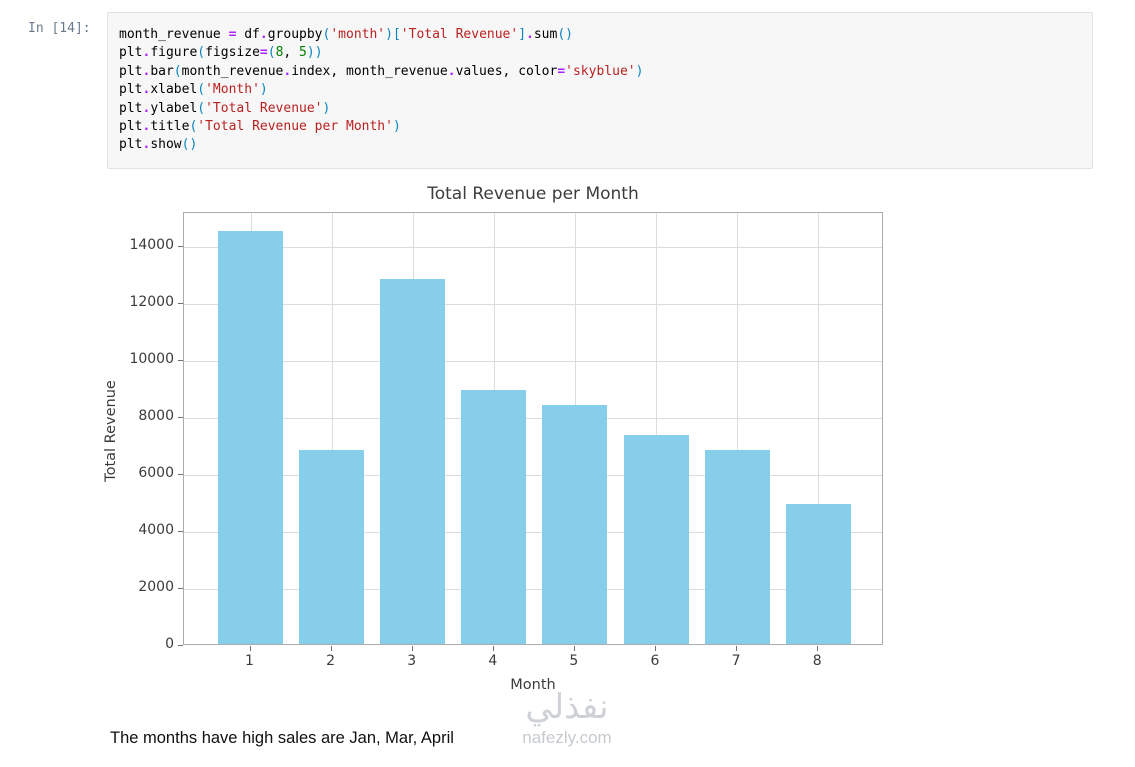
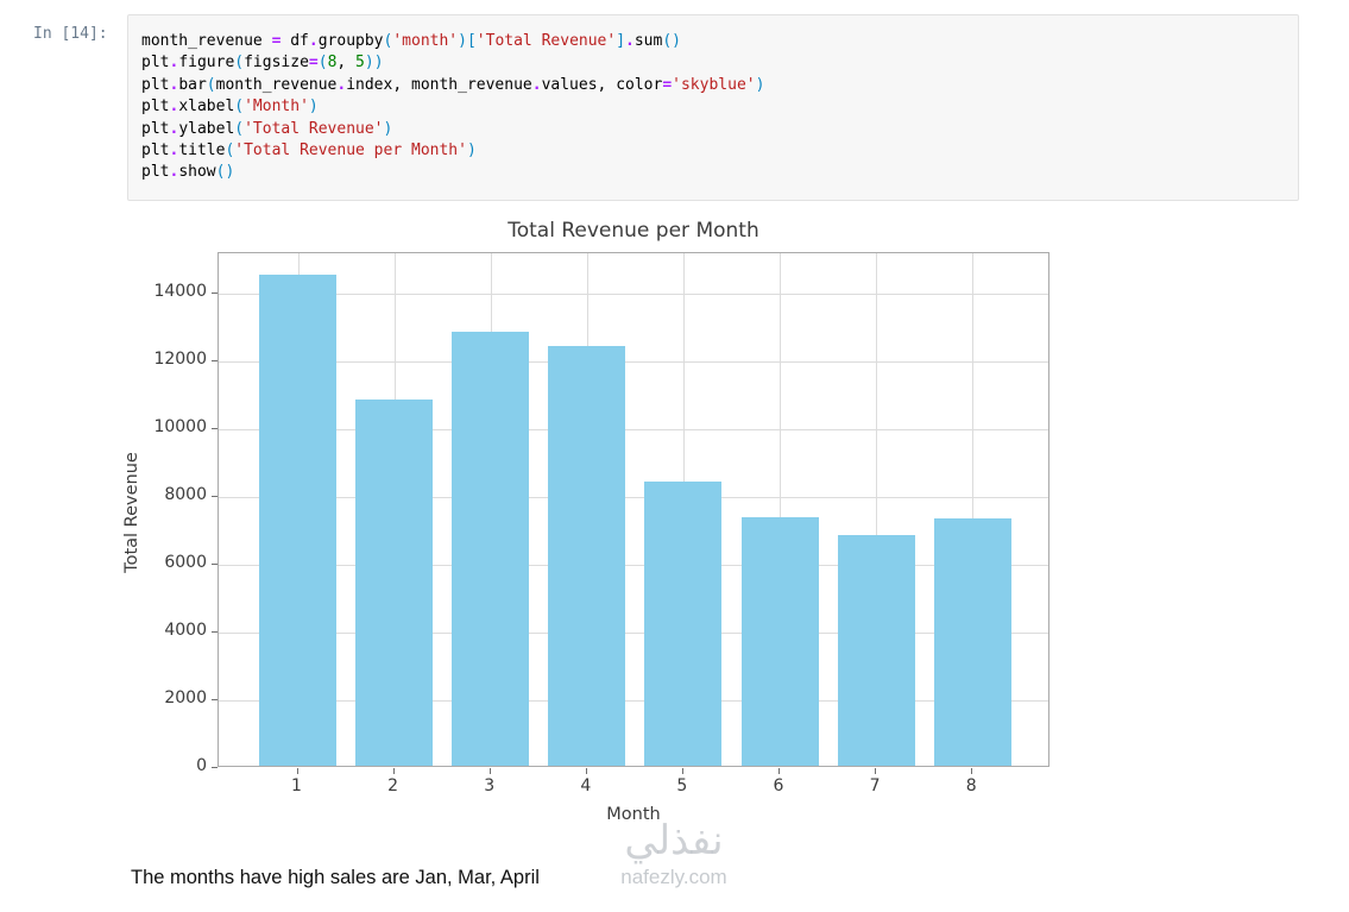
2: 6800 -> 10800
4: 8900 -> 12400
8: 4900 -> 7300
